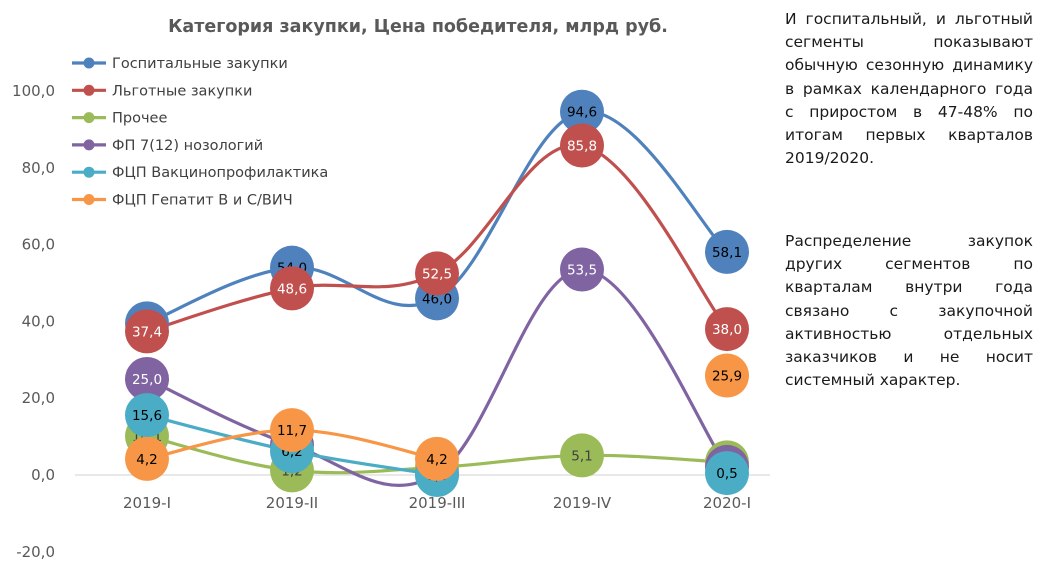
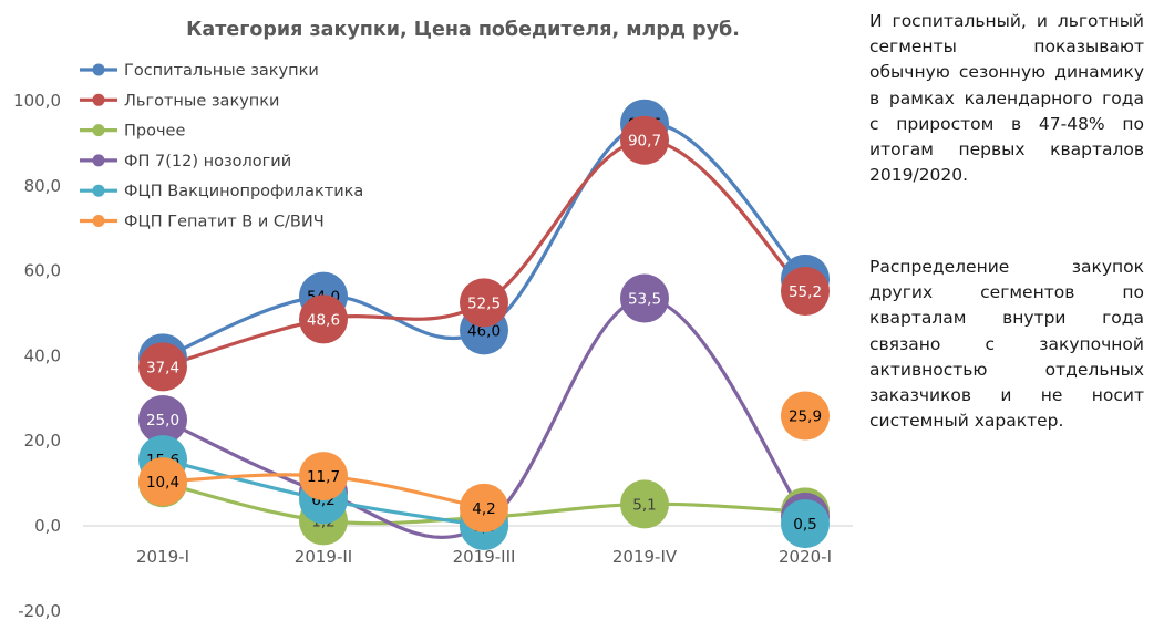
ФЦП Гепатит В и С/ВИЧ/2019-I: 4,2 -> 10,4
Льготные закупки/2019-IV: 85,8 -> 90,7
Льготные закупки/2020-I: 38,0 -> 55,2
